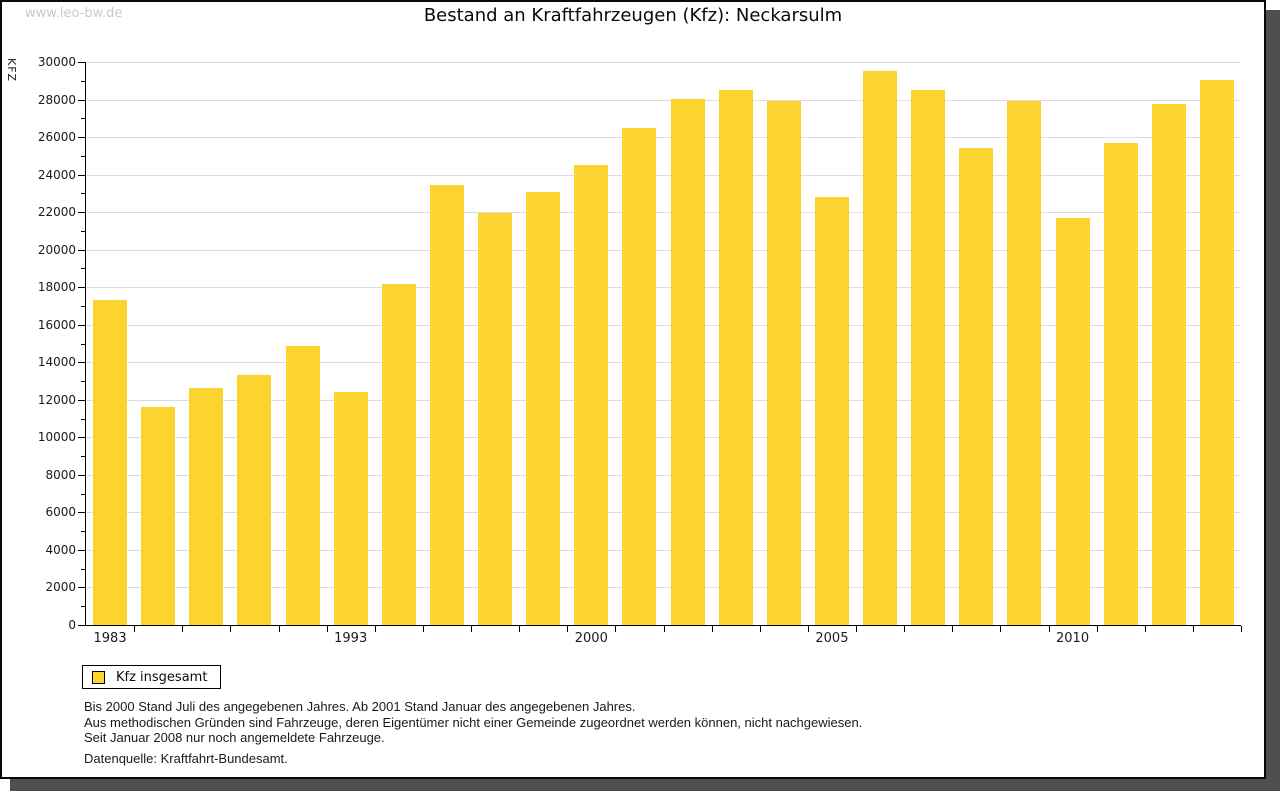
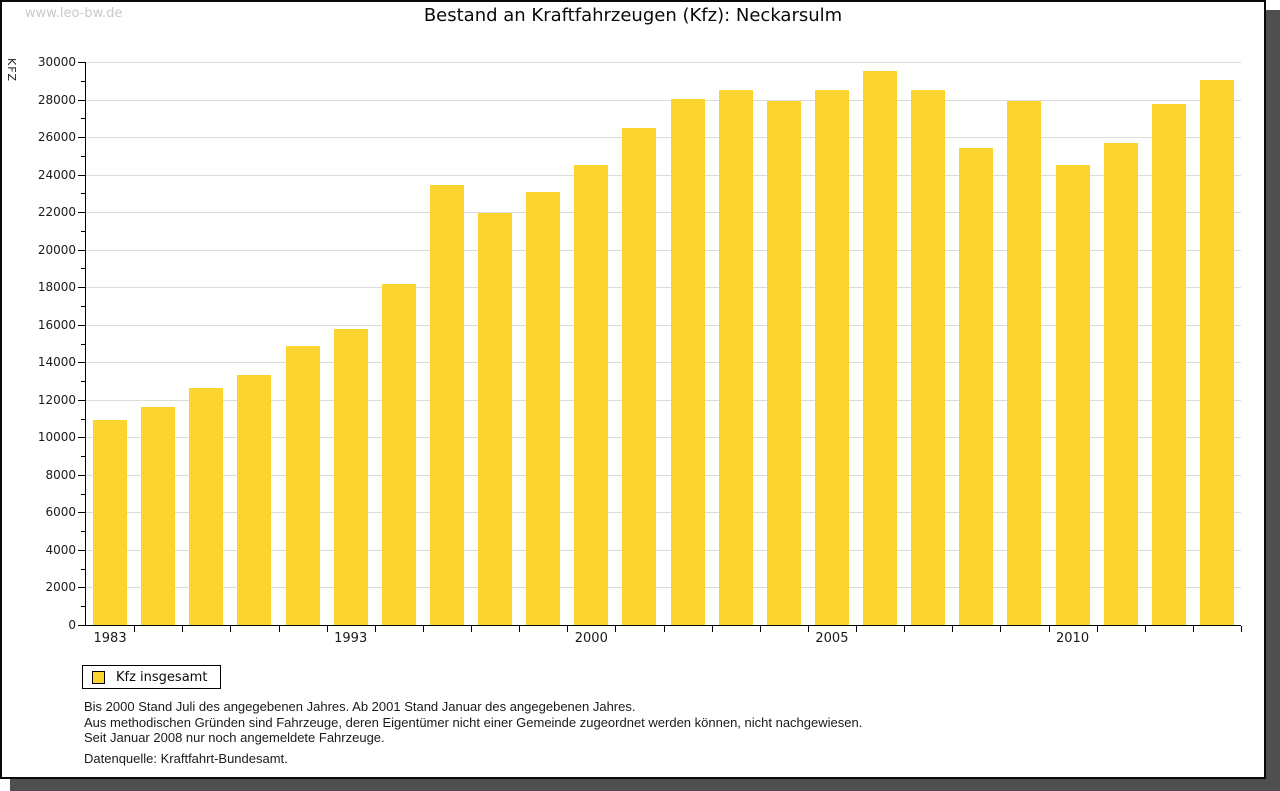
1983: 17300 -> 11000
1993: 12400 -> 15800
2005: 22800 -> 28500
2010: 21700 -> 24500
